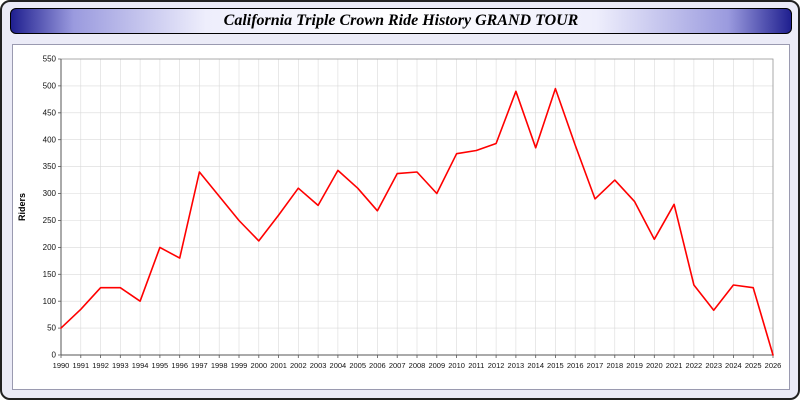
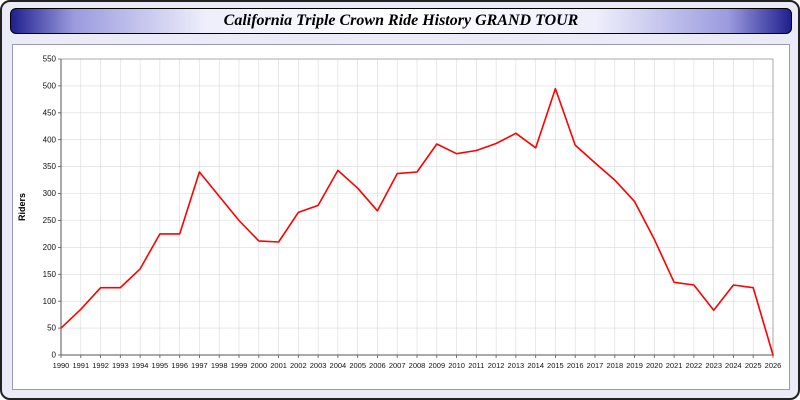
1994: 100 -> 160
1995: 200 -> 220
1996: 180 -> 220
2001: 260 -> 210
2002: 310 -> 260
2009: 300 -> 390
2013: 490 -> 410
2017: 290 -> 360
2021: 280 -> 140
